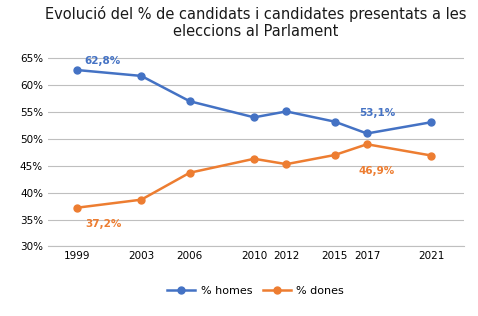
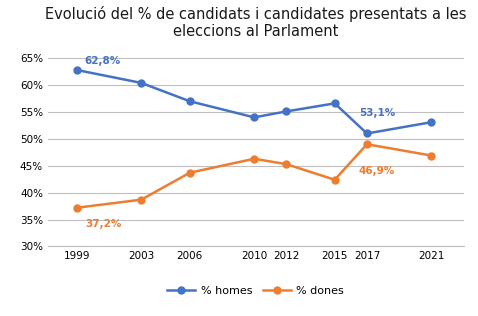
% homes/2003: 61.7% -> 60.4%
% homes/2015: 53.2% -> 56.6%
% dones/2015: 47.0% -> 42.4%
